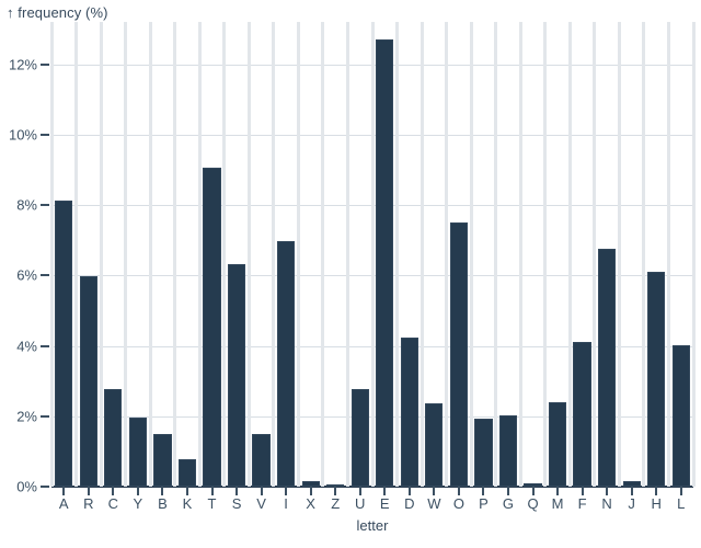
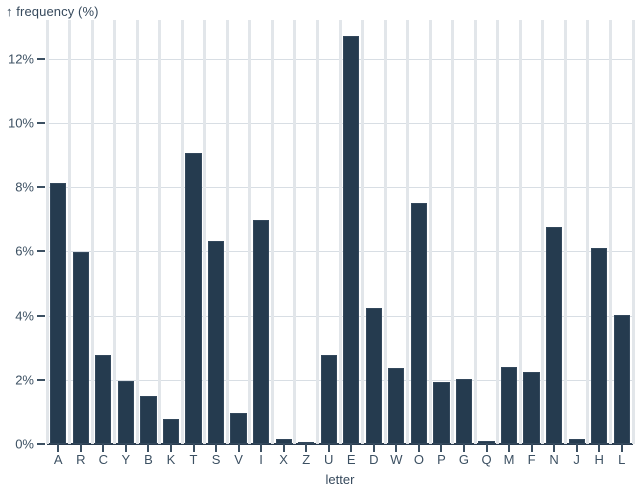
V: 1.5% -> 1.0%
F: 4.1% -> 2.2%
